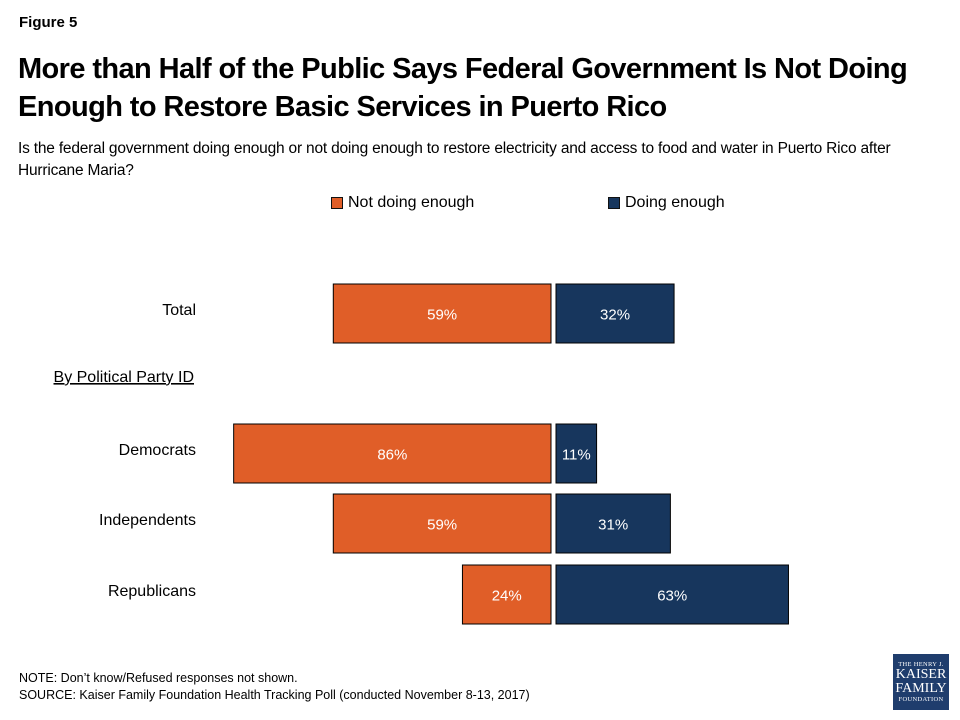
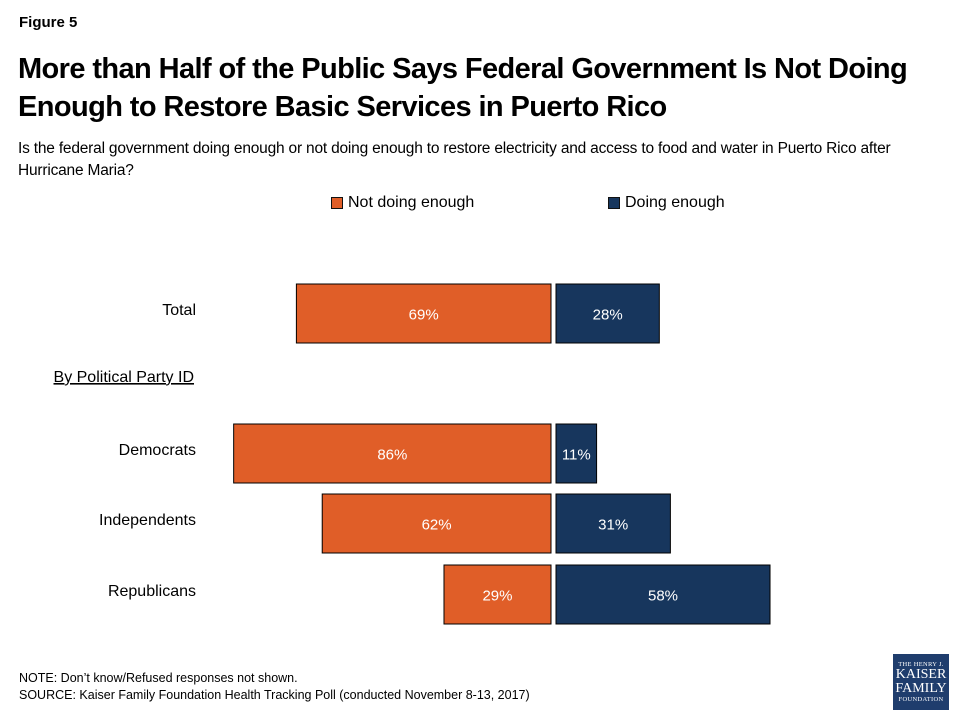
Not doing enough/Total: 59% -> 69%
Doing enough/Total: 32% -> 28%
Not doing enough/Independents: 59% -> 62%
Not doing enough/Republicans: 24% -> 29%
Doing enough/Republicans: 63% -> 58%
